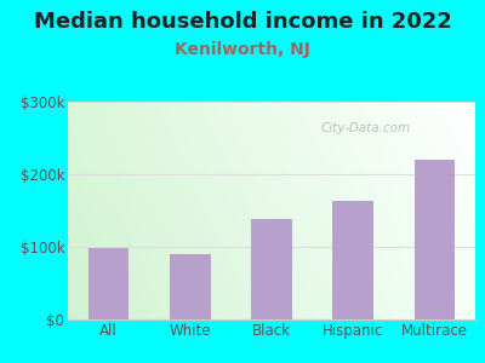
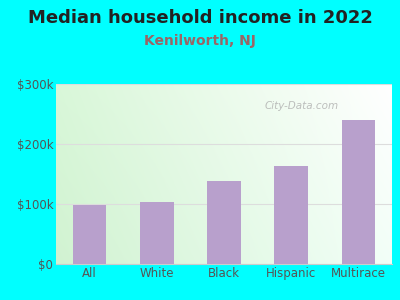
White: $90k -> $104k
Multirace: $220k -> $240k
